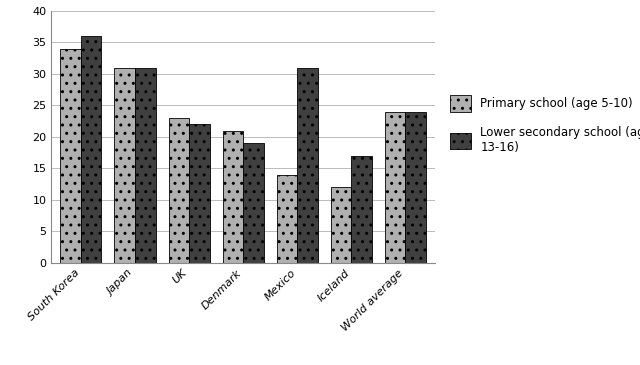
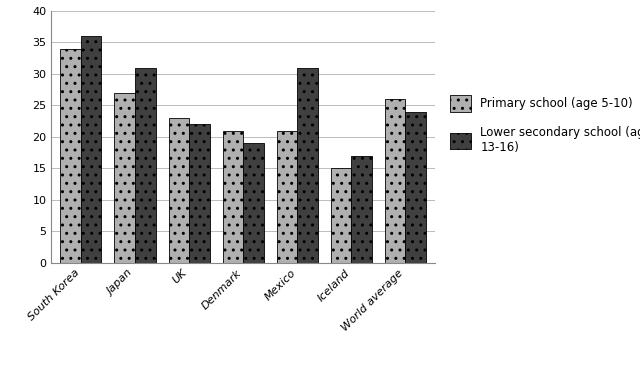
Primary school (age 5-10)/Japan: 31 -> 27
Primary school (age 5-10)/Mexico: 14 -> 21
Primary school (age 5-10)/Iceland: 12 -> 15
Primary school (age 5-10)/World average: 24 -> 26
